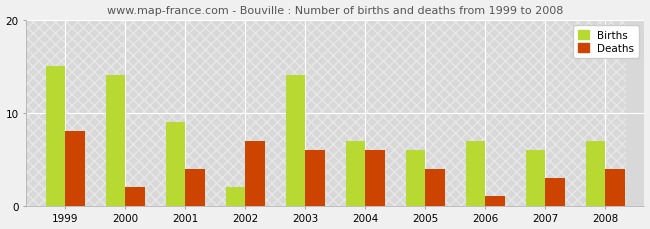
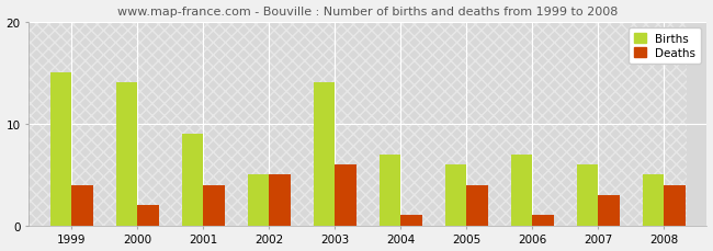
Deaths/1999: 8 -> 4
Births/2002: 2 -> 5
Deaths/2002: 7 -> 5
Deaths/2004: 6 -> 1
Births/2008: 7 -> 5
